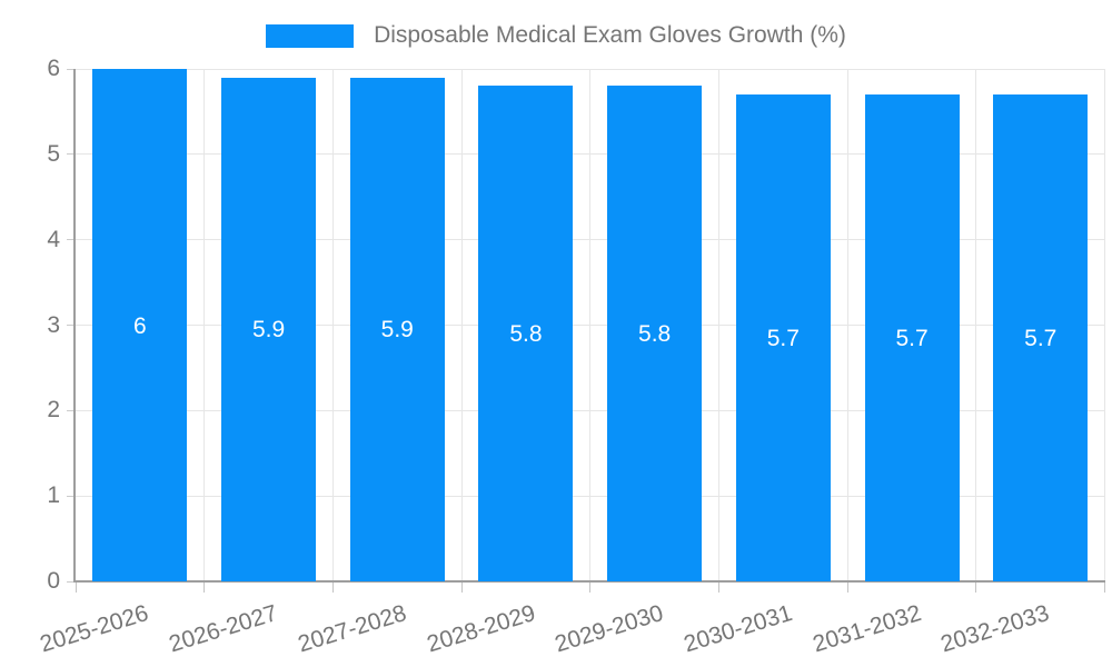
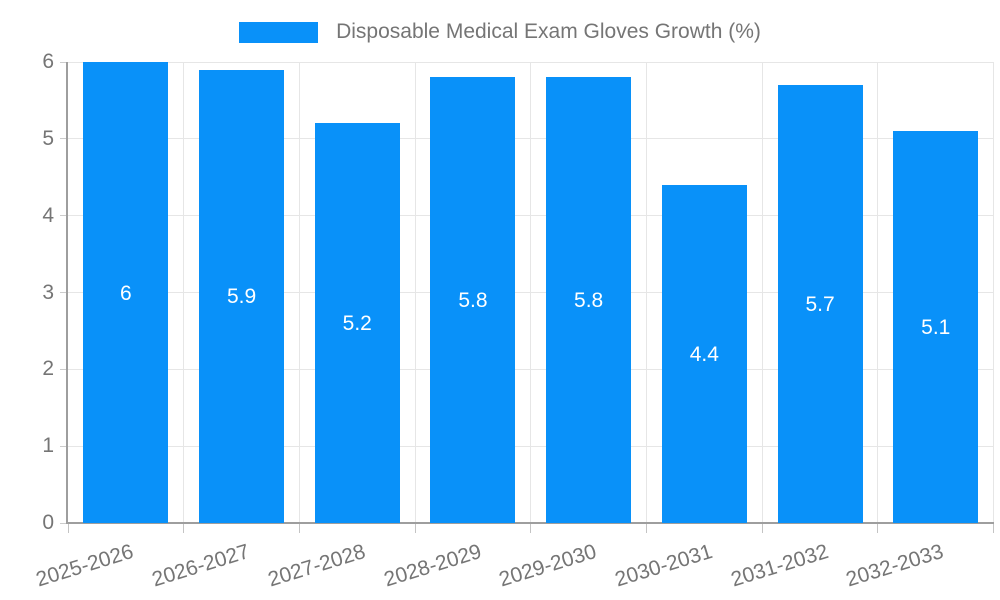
2027-2028: 5.9 -> 5.2
2030-2031: 5.7 -> 4.4
2032-2033: 5.7 -> 5.1
